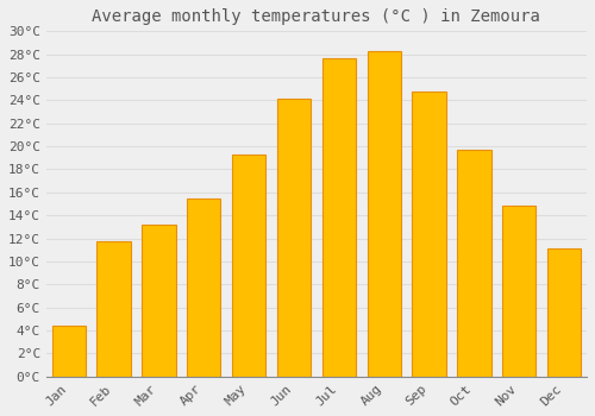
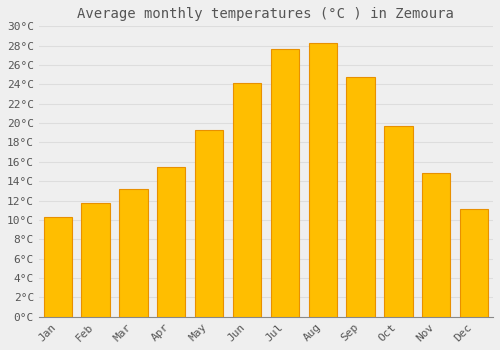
Jan: 4.4°C -> 10.3°C
